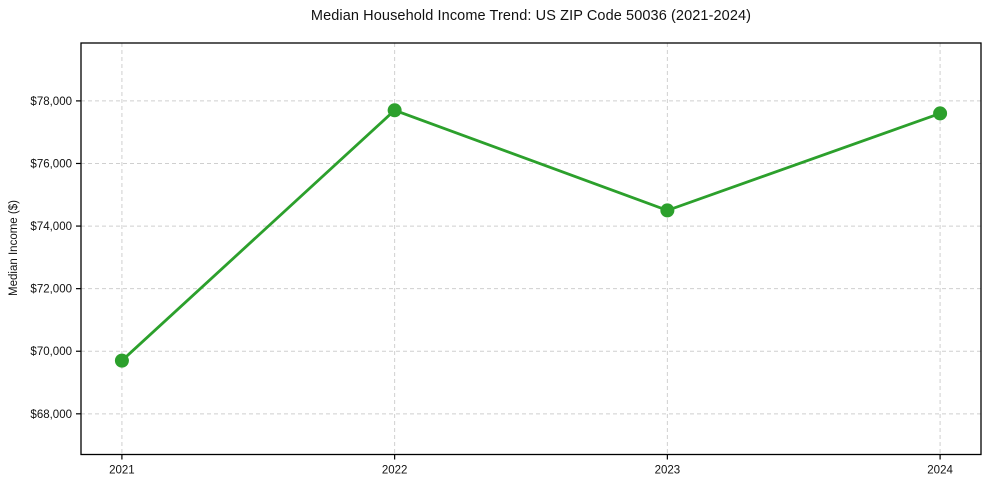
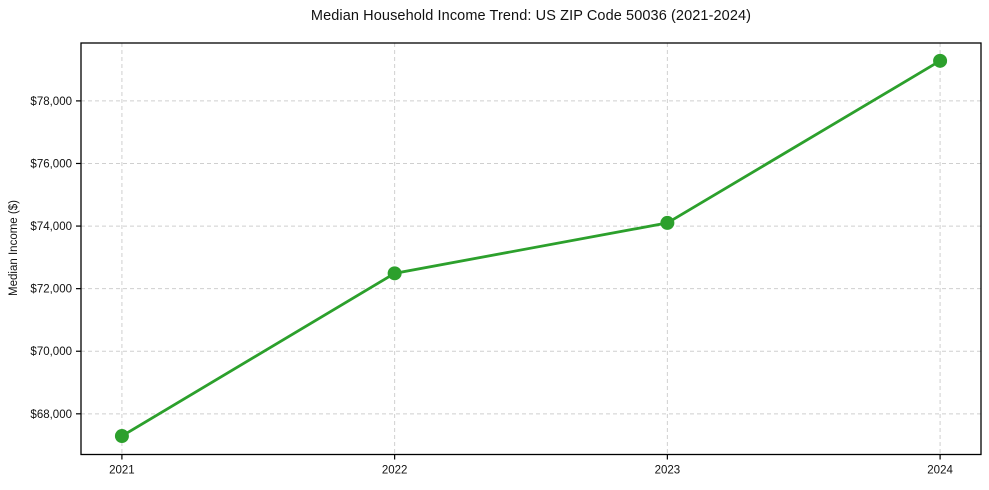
2021: $69700 -> $67300
2022: $77700 -> $72500
2023: $74500 -> $74100
2024: $77600 -> $79300
